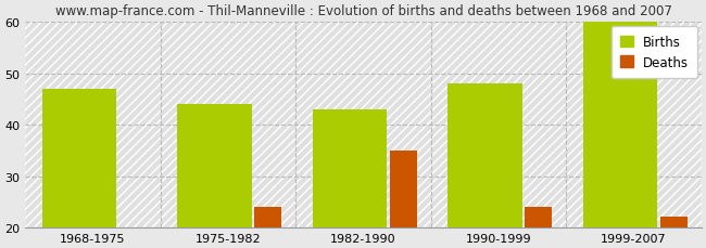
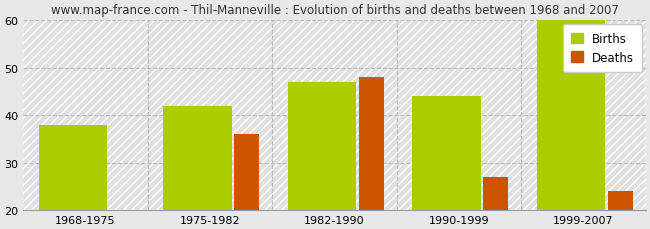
Births/1968-1975: 47 -> 38
Births/1975-1982: 44 -> 42
Deaths/1975-1982: 24 -> 36
Births/1982-1990: 43 -> 47
Deaths/1982-1990: 35 -> 48
Births/1990-1999: 48 -> 44
Deaths/1990-1999: 24 -> 27
Deaths/1999-2007: 22 -> 24
